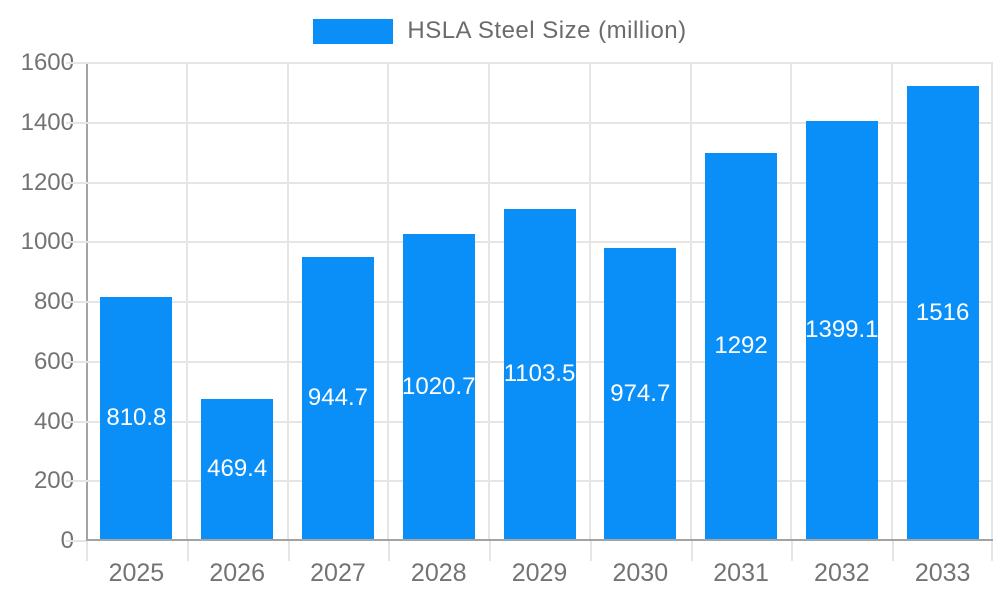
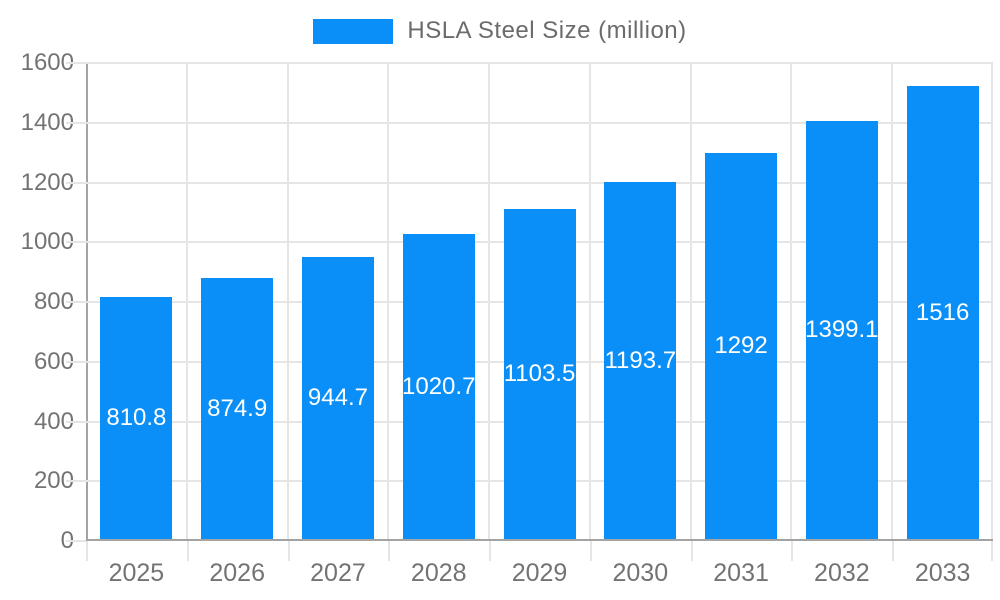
2026: 469.4 -> 874.9
2030: 974.7 -> 1193.7
